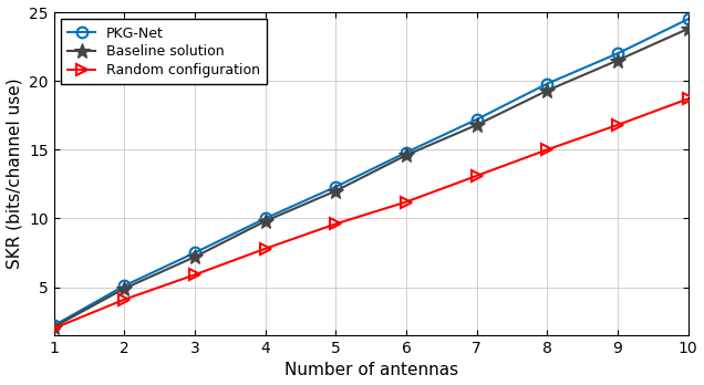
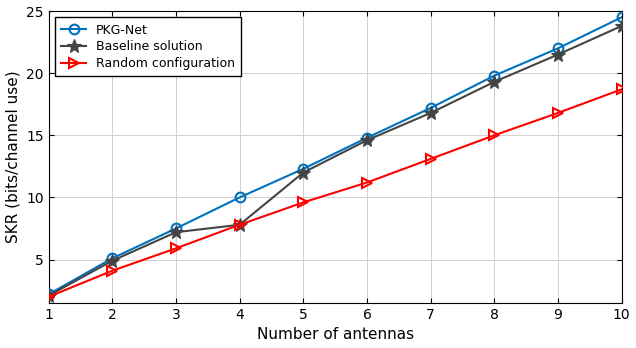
Baseline solution/4: 9.8 -> 7.8
